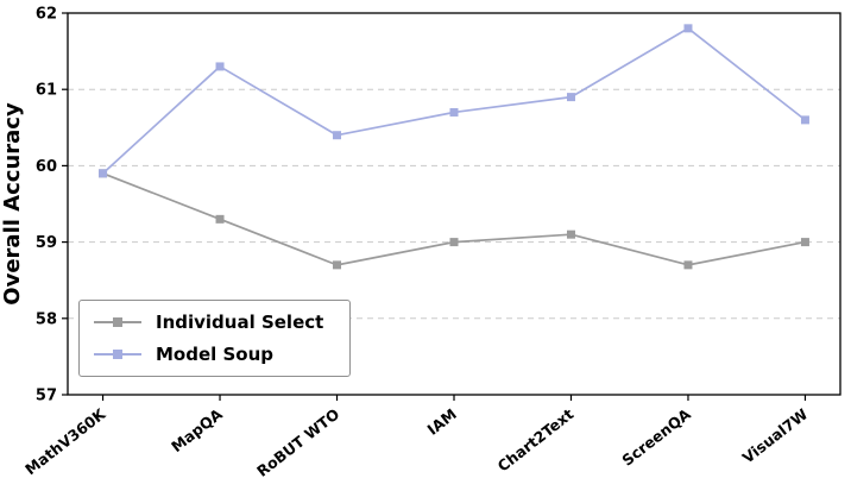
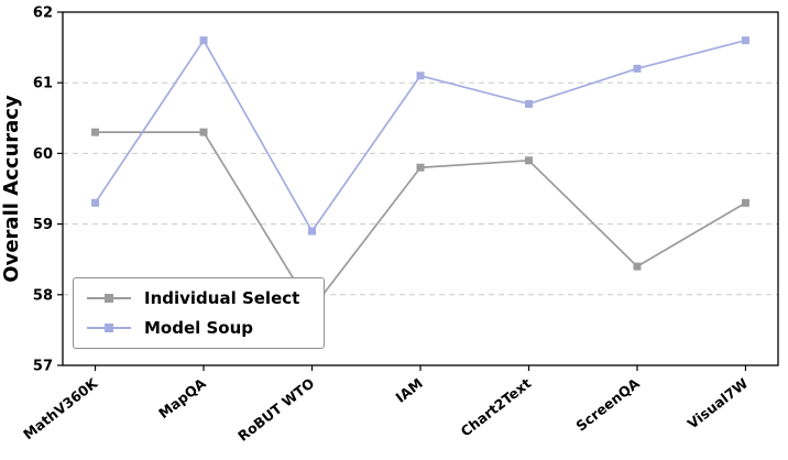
Individual Select/MathV360K: 59.9 -> 60.3
Model Soup/MathV360K: 59.9 -> 59.3
Individual Select/MapQA: 59.3 -> 60.3
Model Soup/MapQA: 61.3 -> 61.6
Individual Select/RoBUT WTO: 58.7 -> 57.8
Model Soup/RoBUT WTO: 60.4 -> 58.9
Individual Select/IAM: 59.0 -> 59.8
Model Soup/IAM: 60.7 -> 61.1
Individual Select/Chart2Text: 59.1 -> 59.9
Model Soup/Chart2Text: 60.9 -> 60.7
Individual Select/ScreenQA: 58.7 -> 58.4
Model Soup/ScreenQA: 61.8 -> 61.2
Individual Select/Visual7W: 59.0 -> 59.3
Model Soup/Visual7W: 60.6 -> 61.6
